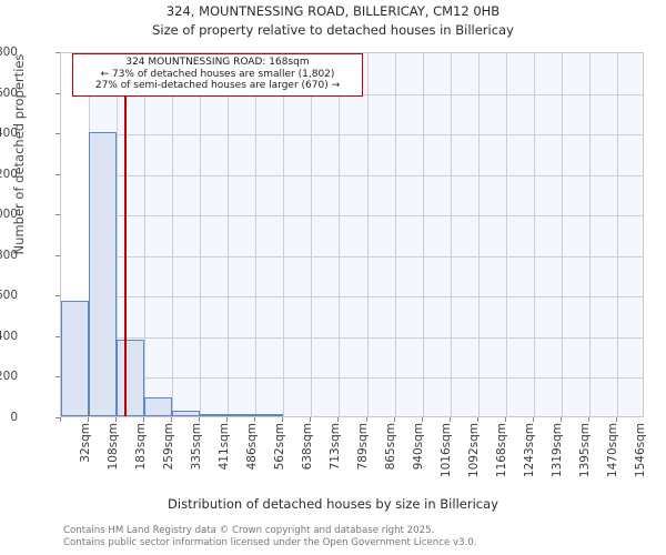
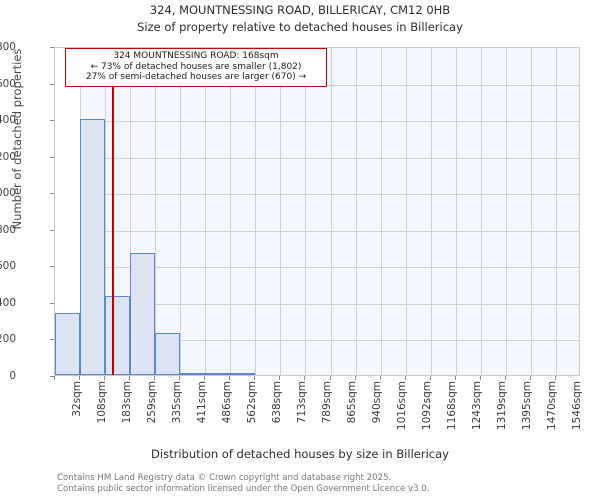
32sqm: 570 -> 340
183sqm: 380 -> 430
259sqm: 100 -> 670
335sqm: 20 -> 230
